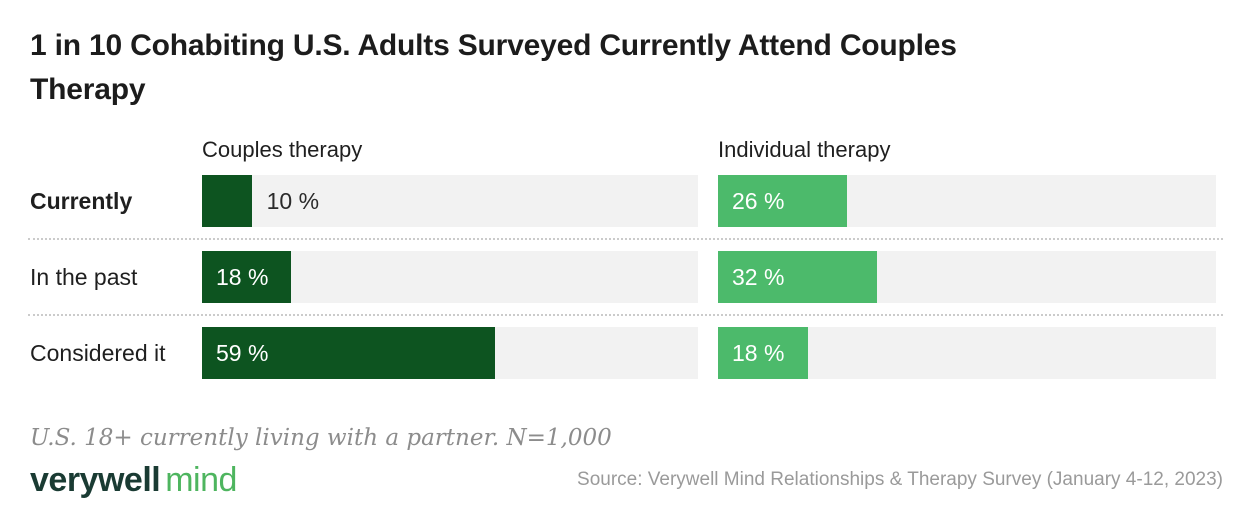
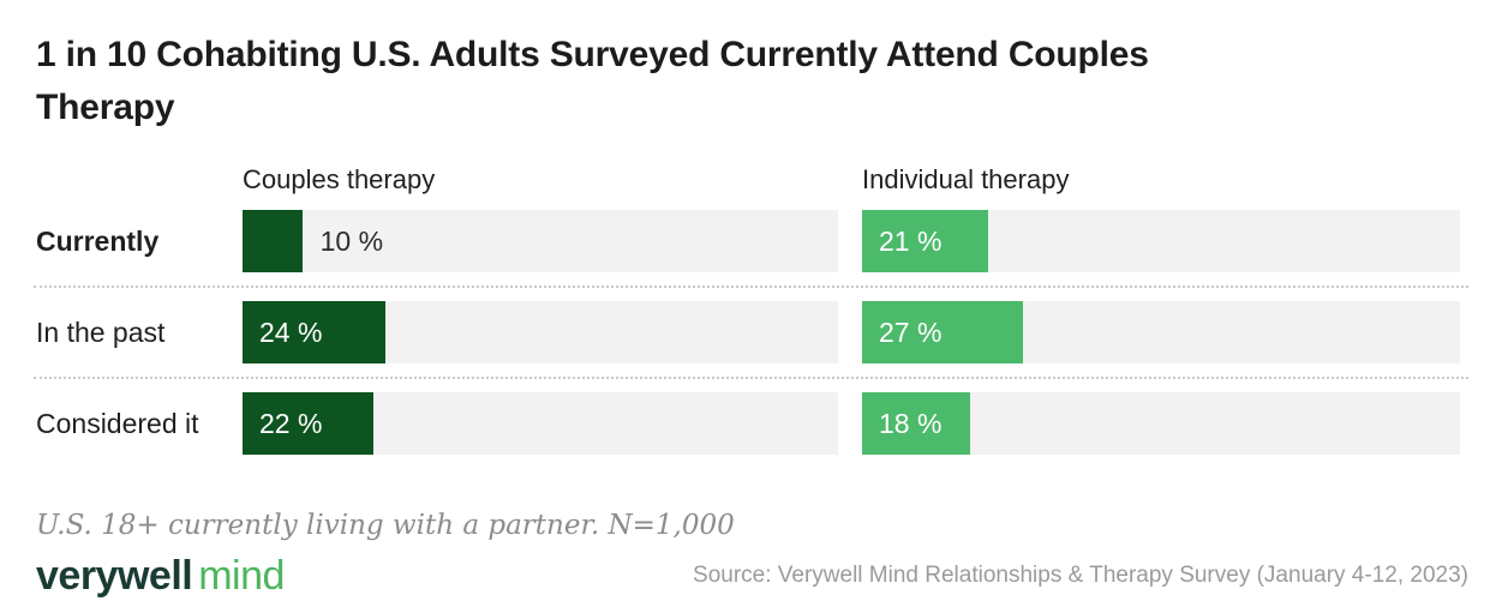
Individual therapy/Currently: 26 -> 21
Couples therapy/In the past: 18 -> 24
Individual therapy/In the past: 32 -> 27
Couples therapy/Considered it: 59 -> 22
